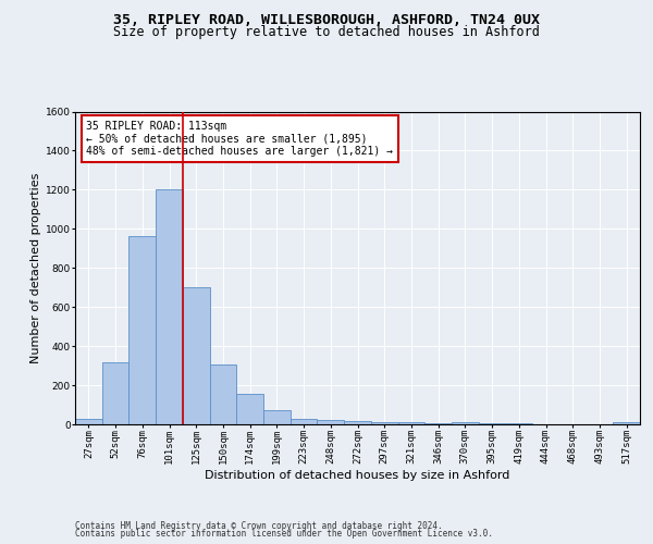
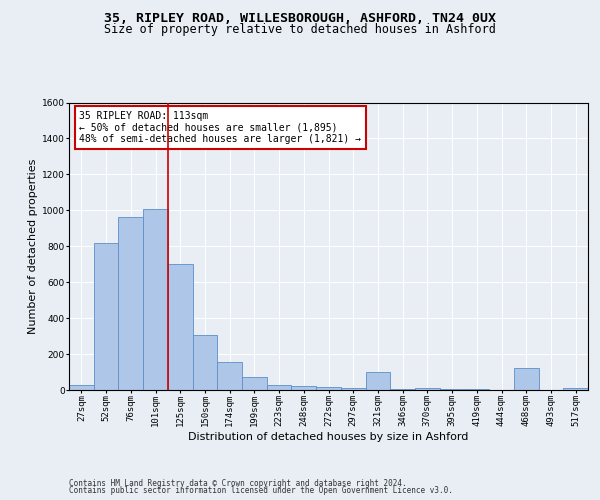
52sqm: 320 -> 820
101sqm: 1200 -> 1010
321sqm: 10 -> 100
468sqm: 0 -> 120
